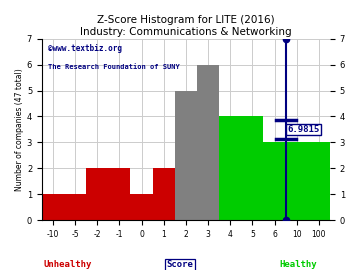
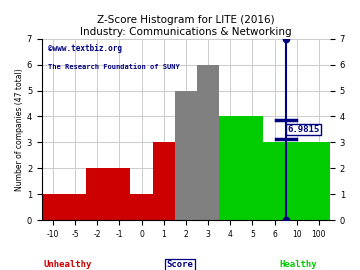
1: 2 -> 3
